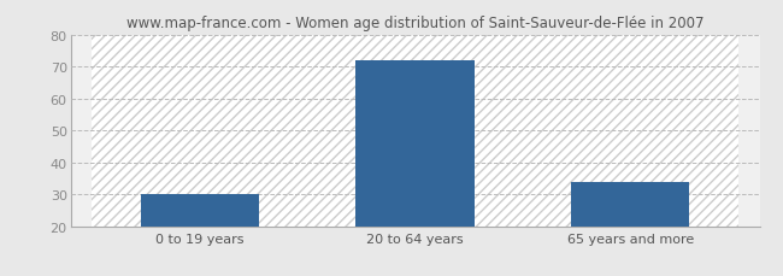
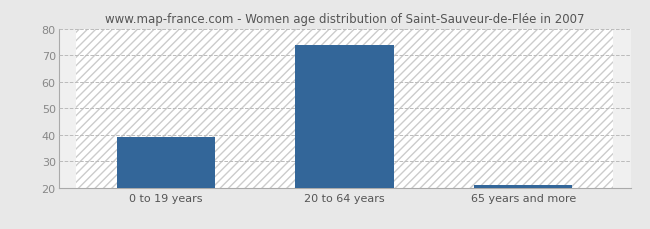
0 to 19 years: 30 -> 39
20 to 64 years: 72 -> 74
65 years and more: 34 -> 21
